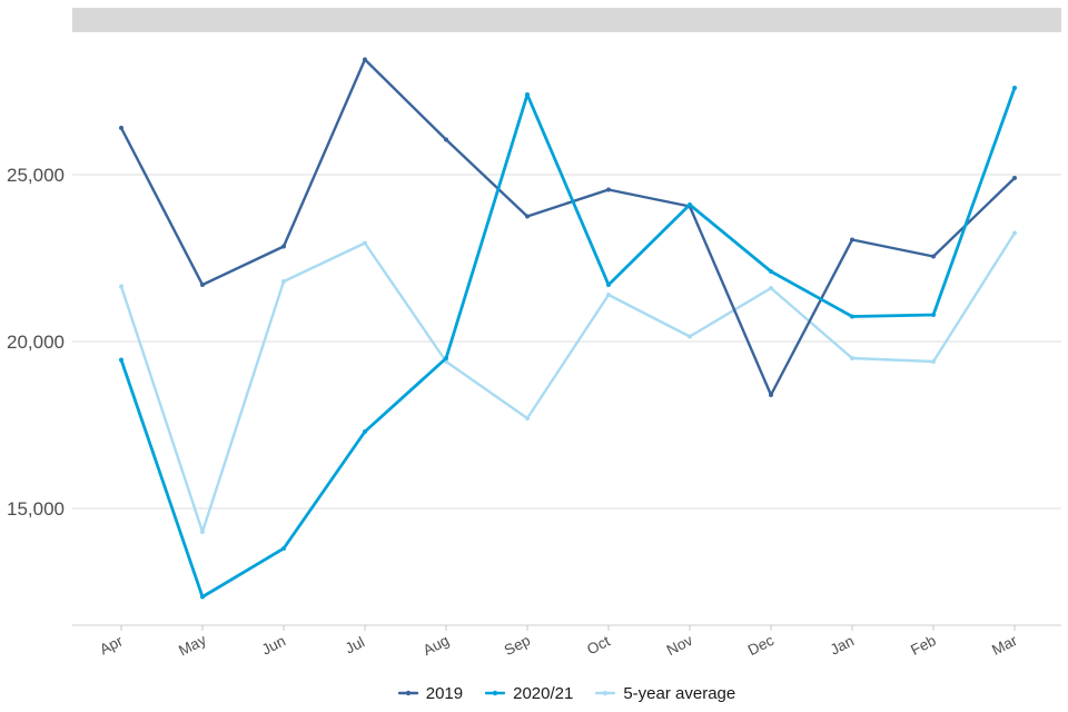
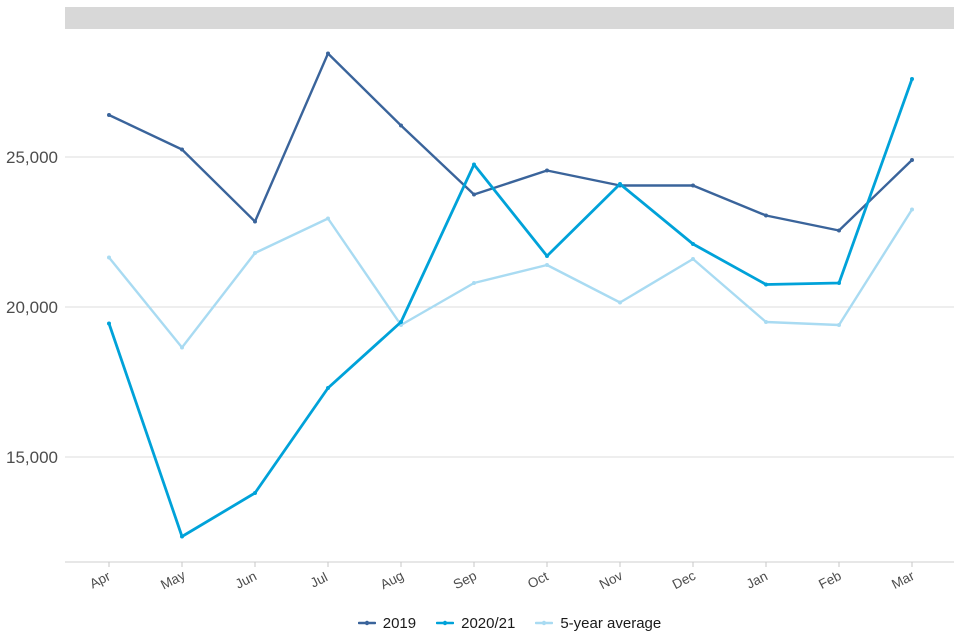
2019/May: 21700 -> 25200
5-year average/May: 14300 -> 18600
2020/21/Sep: 27400 -> 24800
5-year average/Sep: 17700 -> 20800
2019/Dec: 18400 -> 24000
